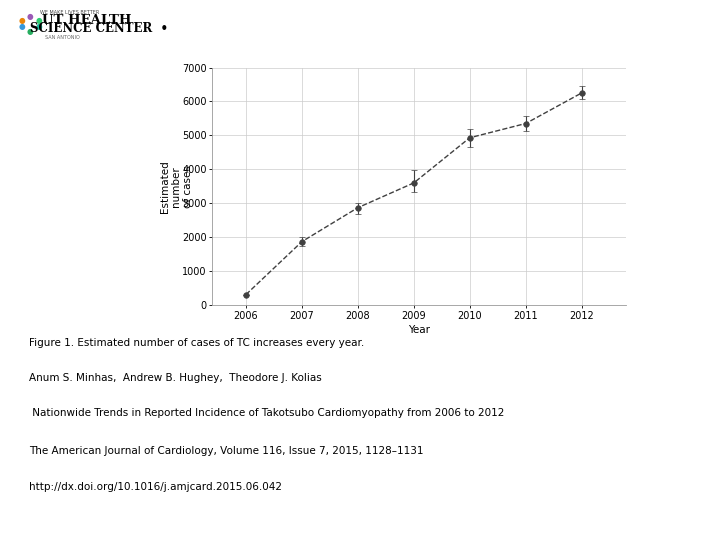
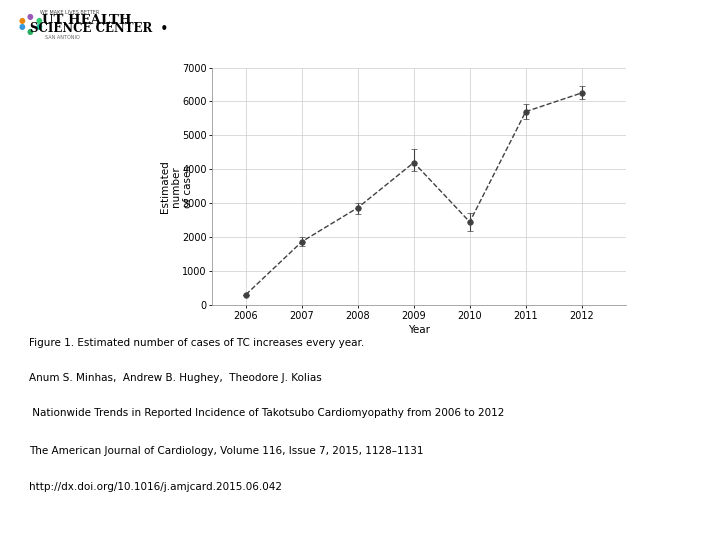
2009: 3600 -> 4200
2010: 4930 -> 2450
2011: 5350 -> 5700
